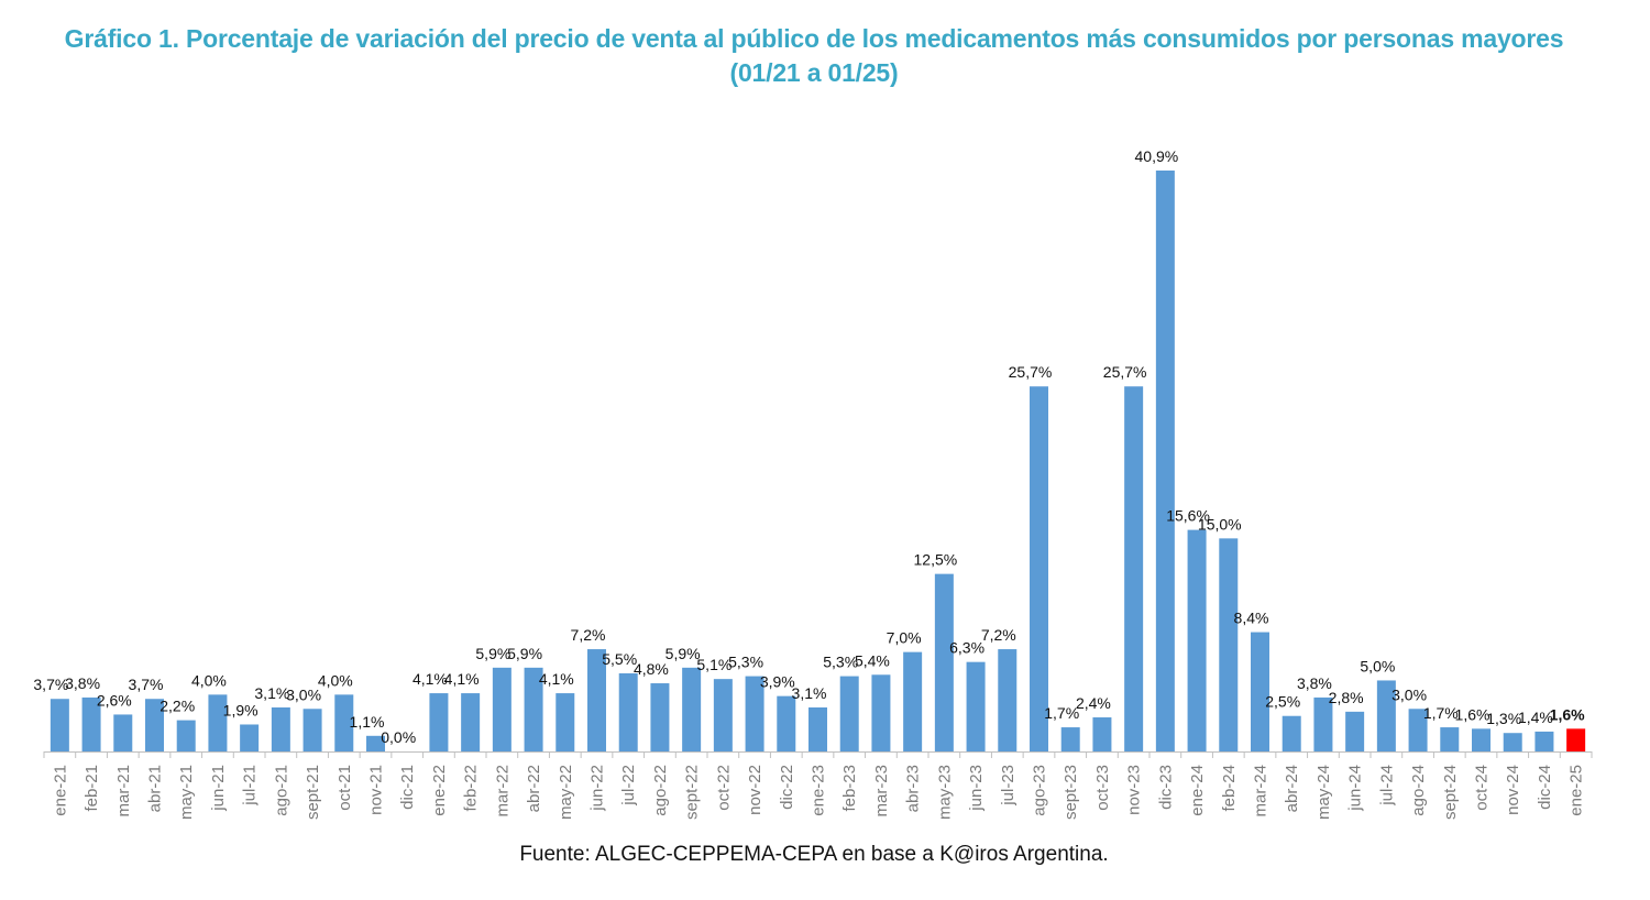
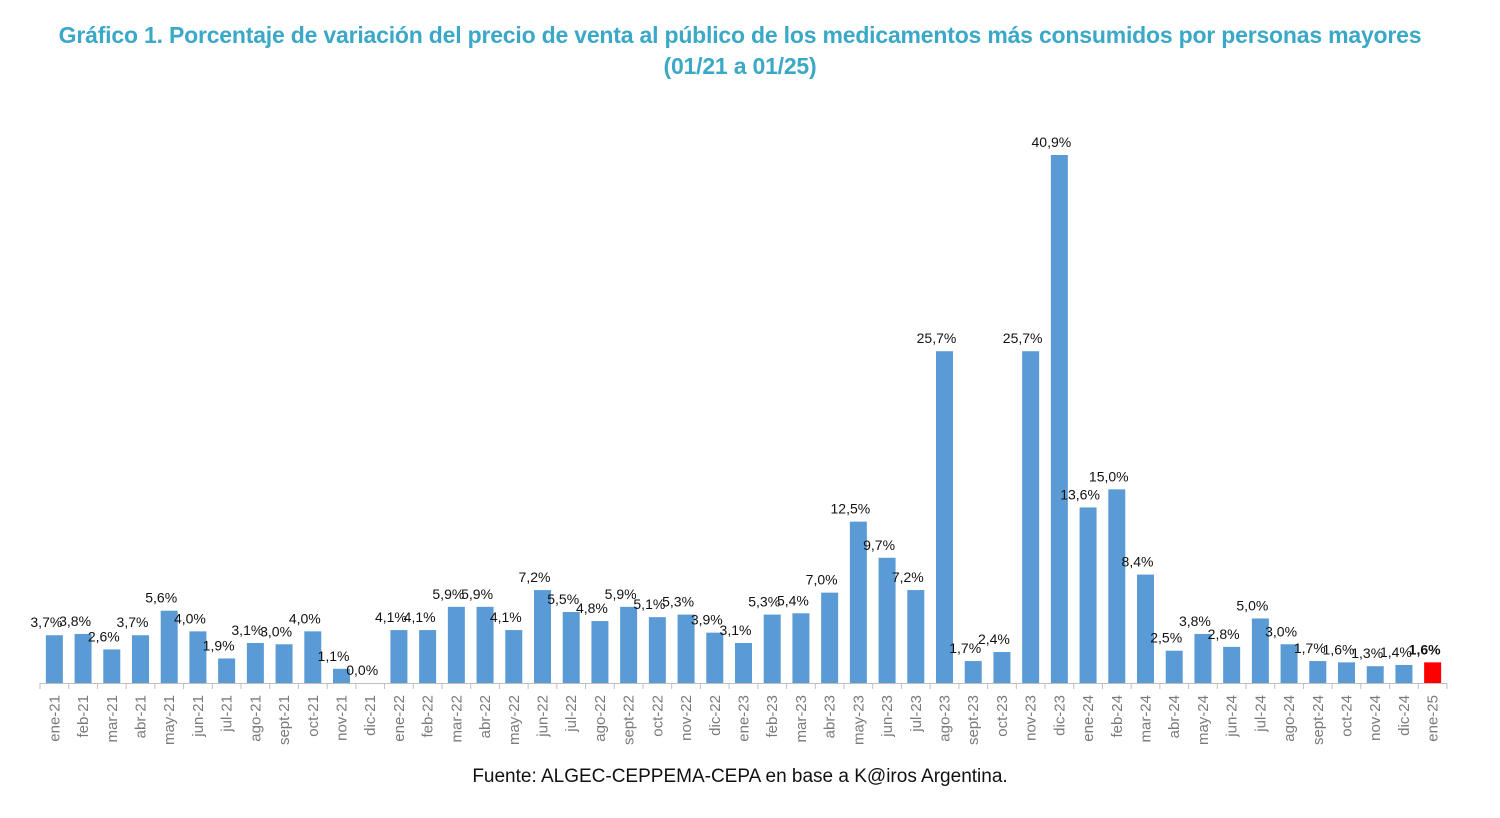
may-21: 2,2% -> 5,6%
jun-23: 6,3% -> 9,7%
ene-24: 15,6% -> 13,6%
